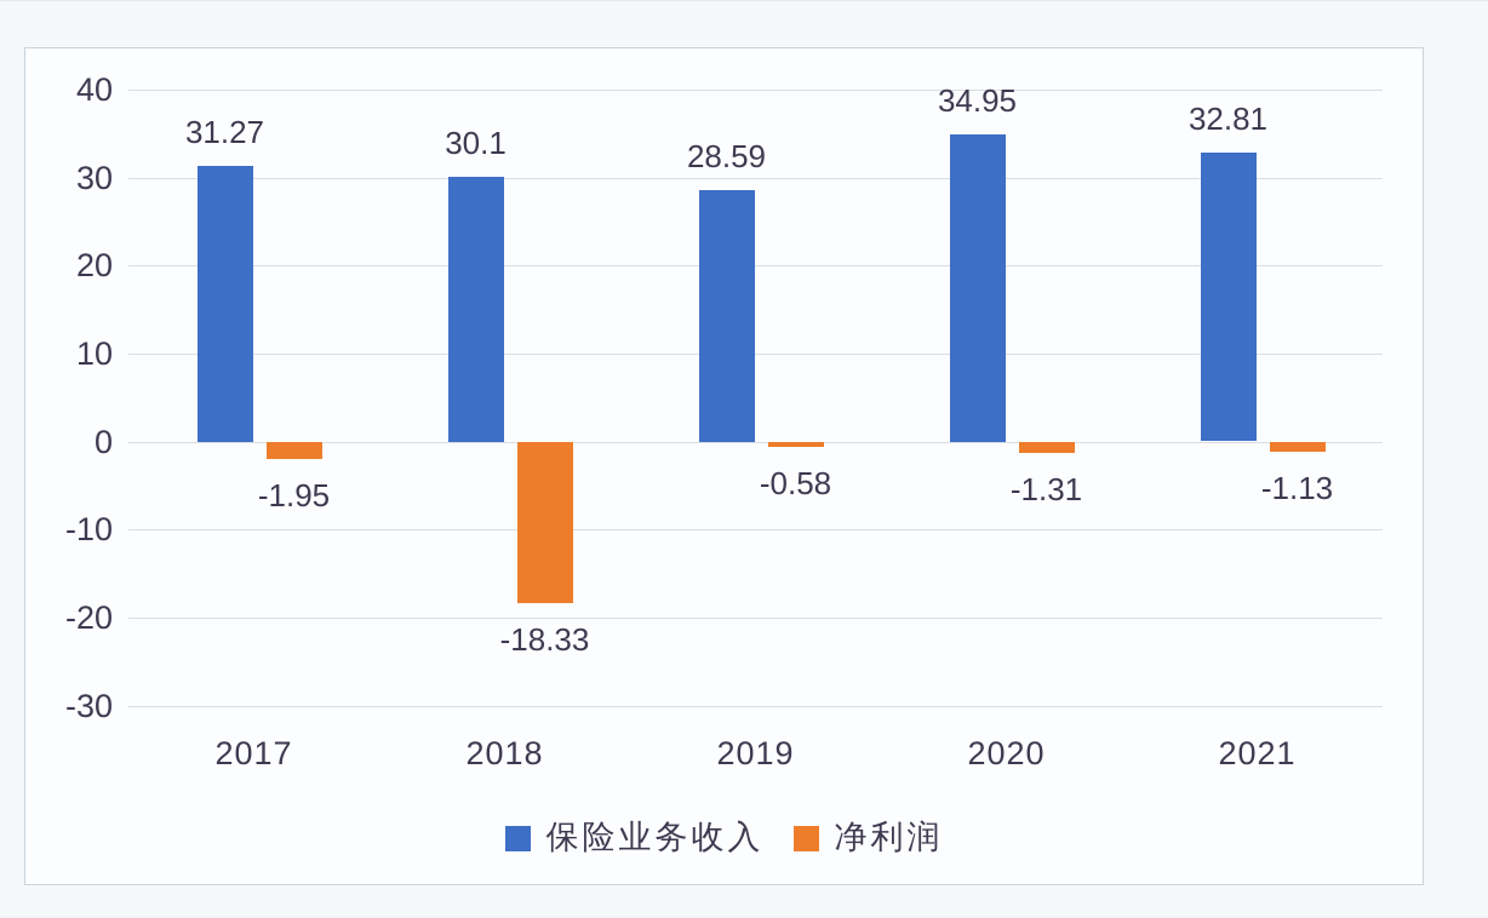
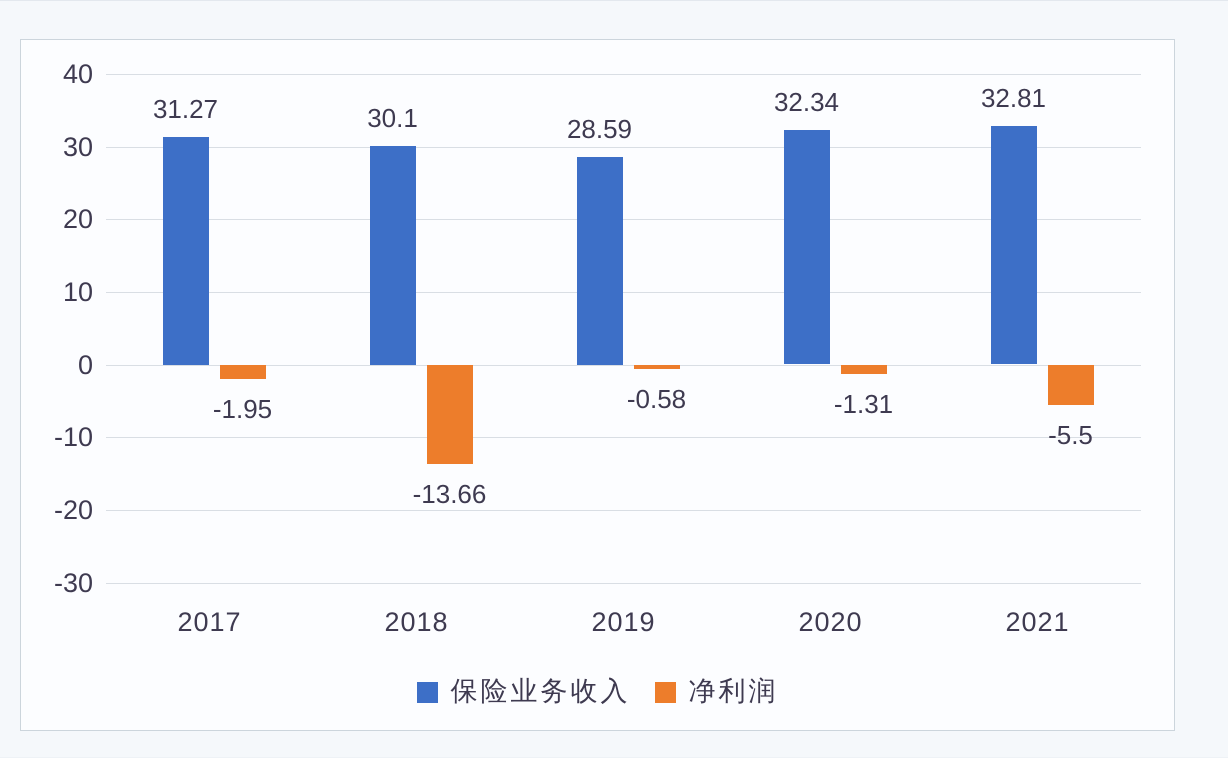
净利润/2018: -18.33 -> -13.66
保险业务收入/2020: 34.95 -> 32.34
净利润/2021: -1.13 -> -5.5
